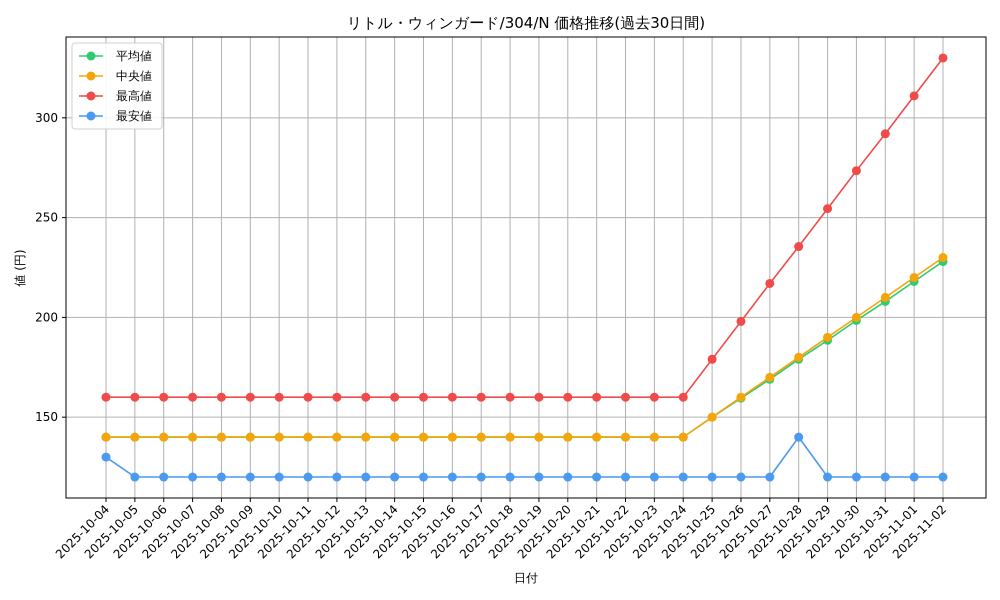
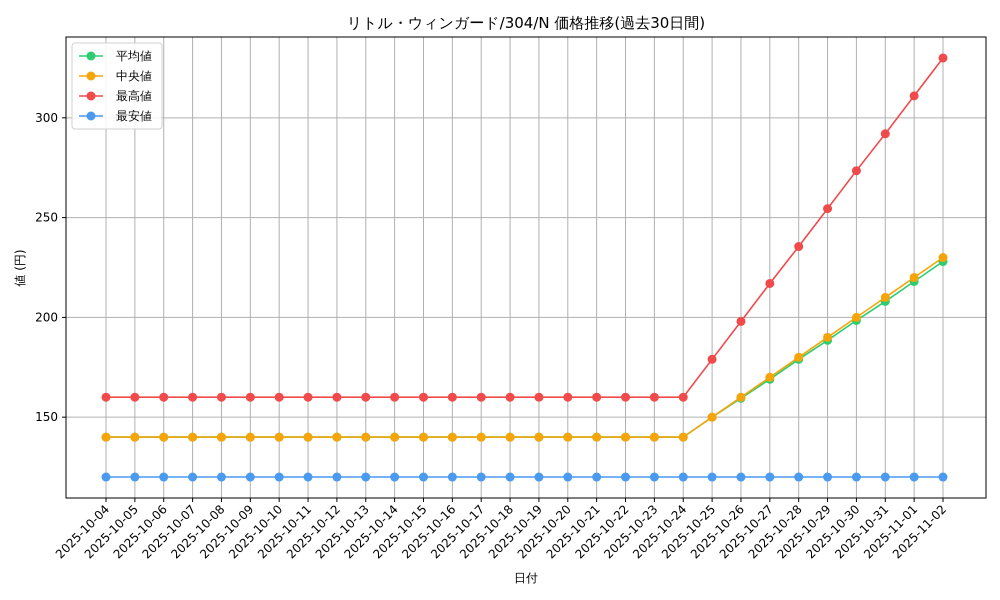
最安値/2025-10-04: 130 -> 120
最安値/2025-10-28: 140 -> 120
